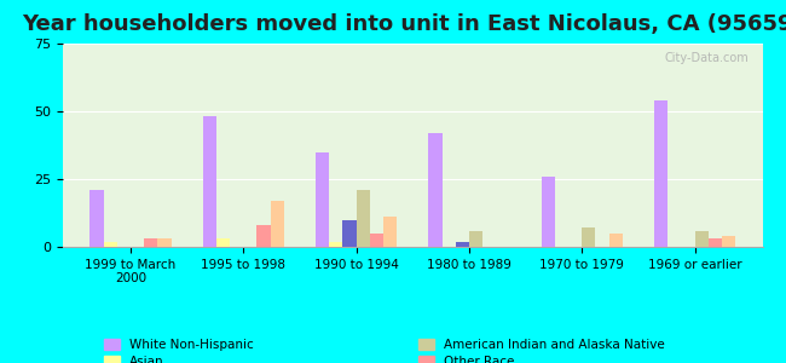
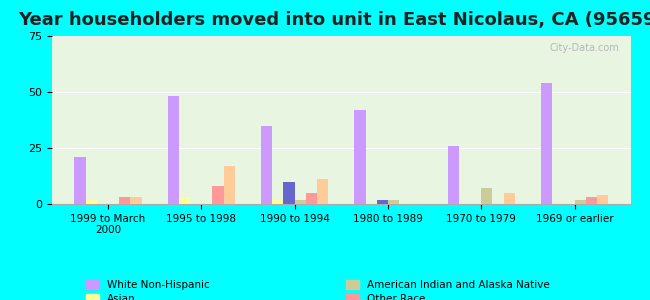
American Indian and Alaska Native/1990 to 1994: 21 -> 2
American Indian and Alaska Native/1980 to 1989: 6 -> 2
American Indian and Alaska Native/1969 or earlier: 6 -> 2
